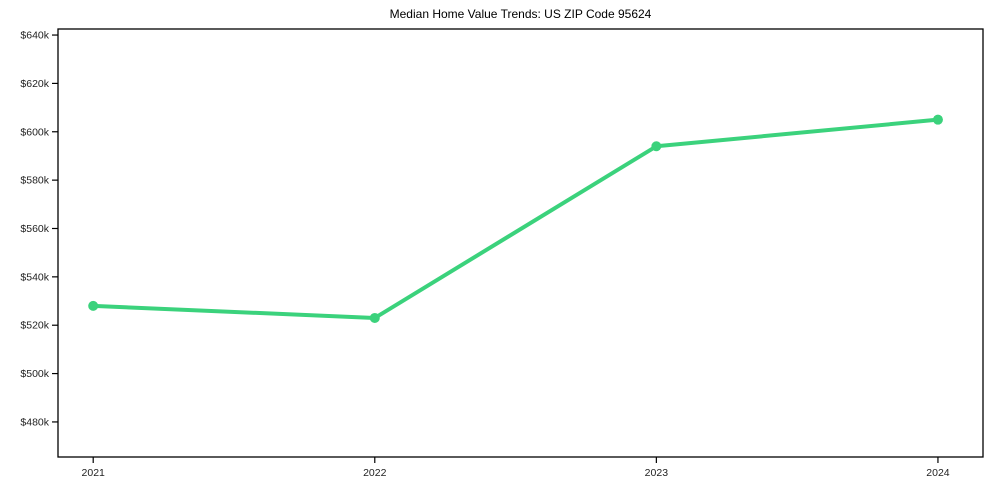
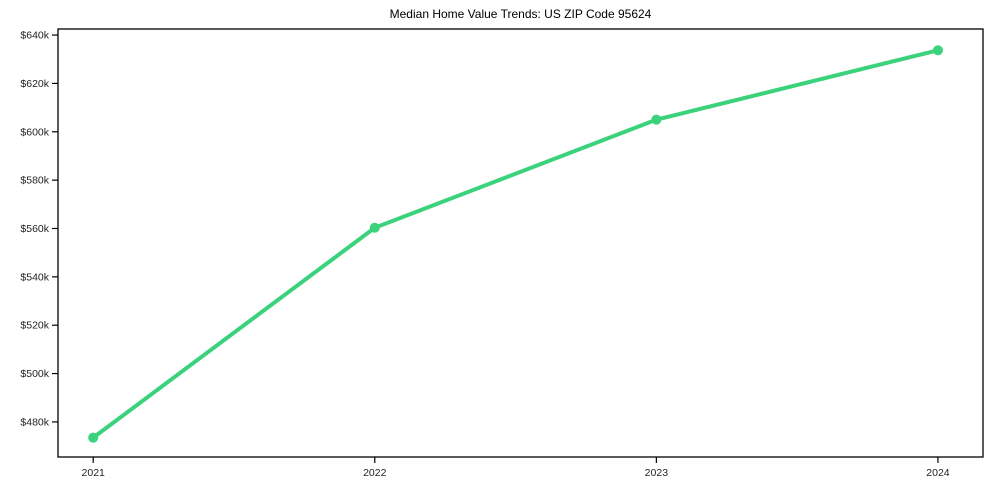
2021: $528k -> $474k
2022: $523k -> $560k
2023: $594k -> $605k
2024: $605k -> $634k
